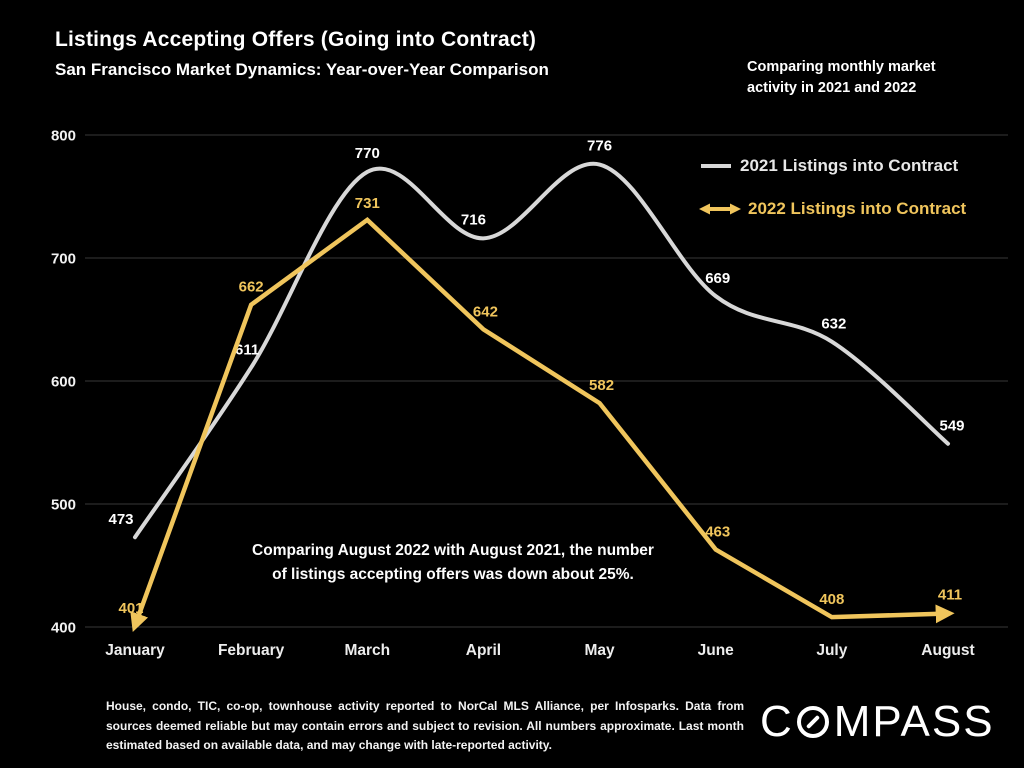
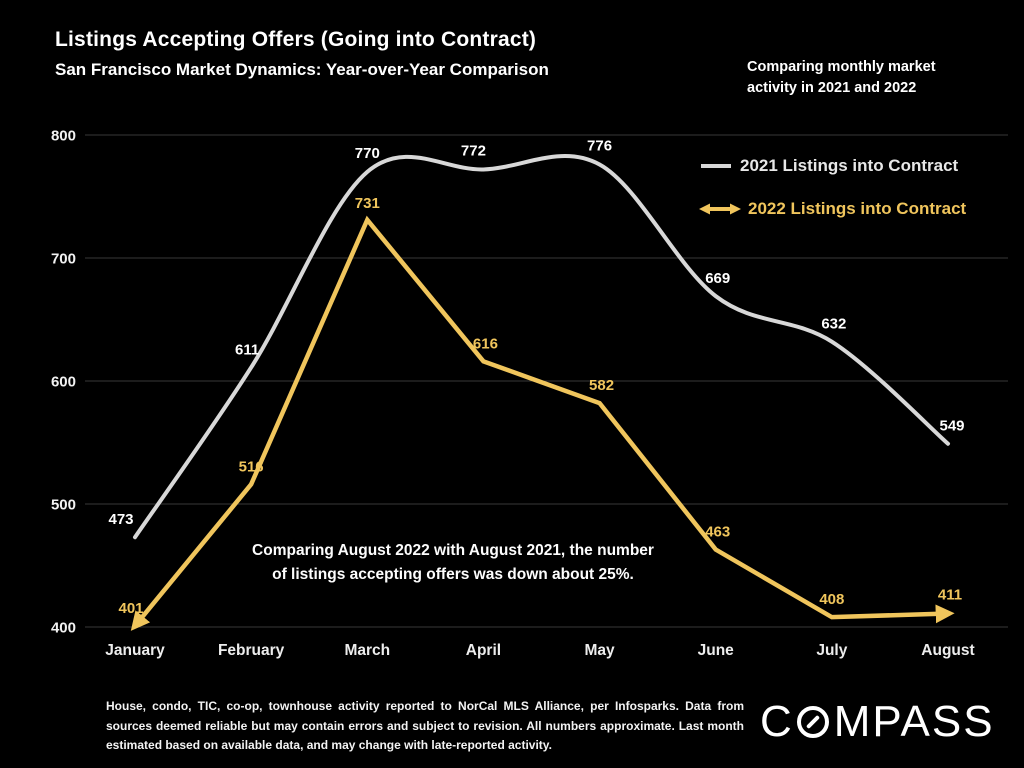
2022 Listings into Contract/February: 662 -> 516
2021 Listings into Contract/April: 716 -> 772
2022 Listings into Contract/April: 642 -> 616
